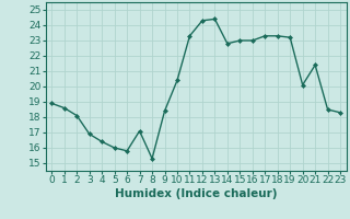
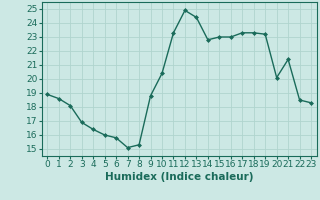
7: 17.1 -> 15.1
9: 18.4 -> 18.8
12: 24.3 -> 24.9
